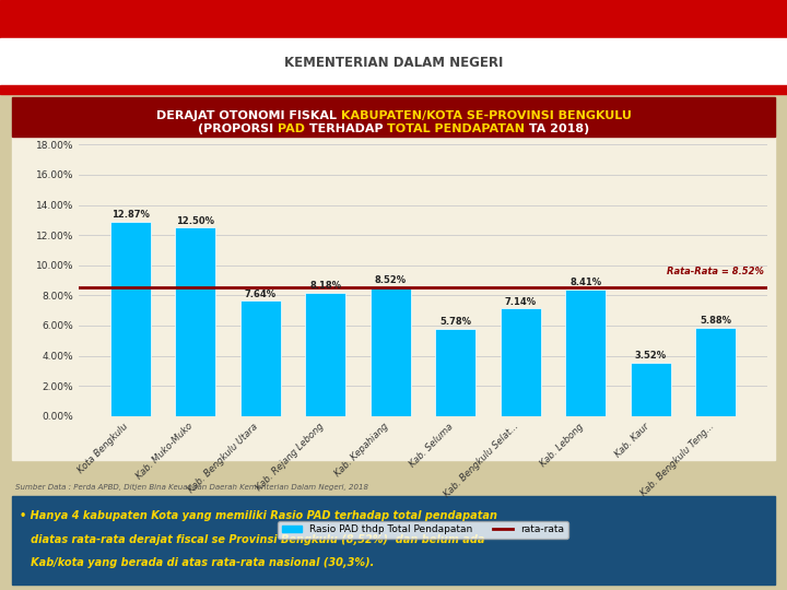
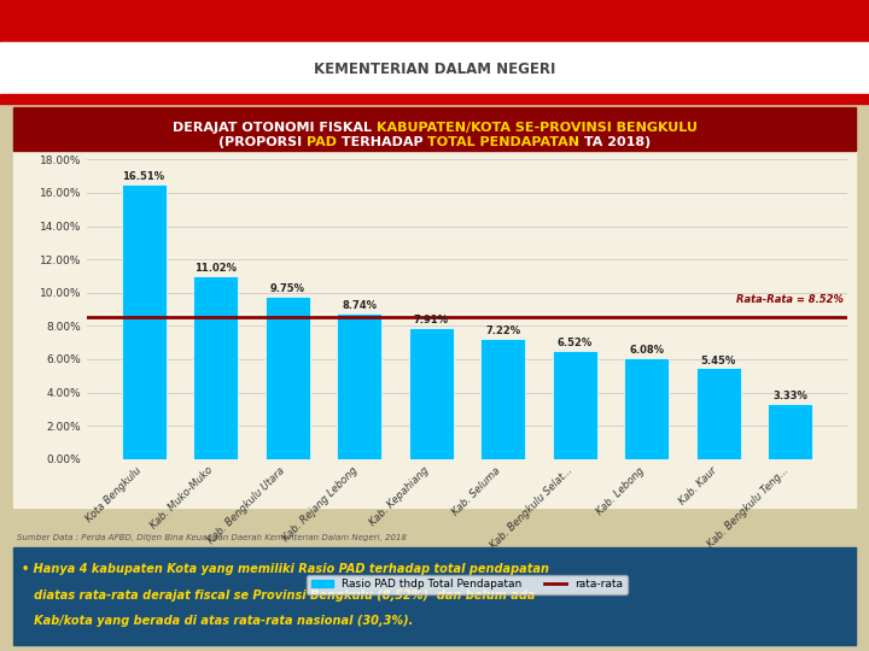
Kota Bengkulu: 12.87% -> 16.51%
Kab. Muko-Muko: 12.50% -> 11.02%
Kab. Bengkulu Utara: 7.64% -> 9.75%
Kab. Rejang Lebong: 8.18% -> 8.74%
Kab. Kepahiang: 8.52% -> 7.91%
Kab. Seluma: 5.78% -> 7.22%
Kab. Bengkulu Selat...: 7.14% -> 6.52%
Kab. Lebong: 8.41% -> 6.08%
Kab. Kaur: 3.52% -> 5.45%
Kab. Bengkulu Teng...: 5.88% -> 3.33%
